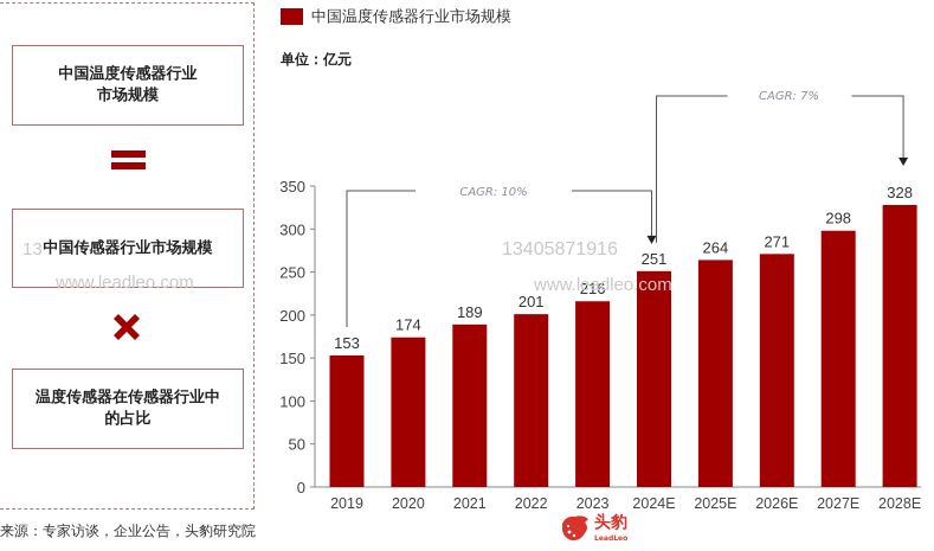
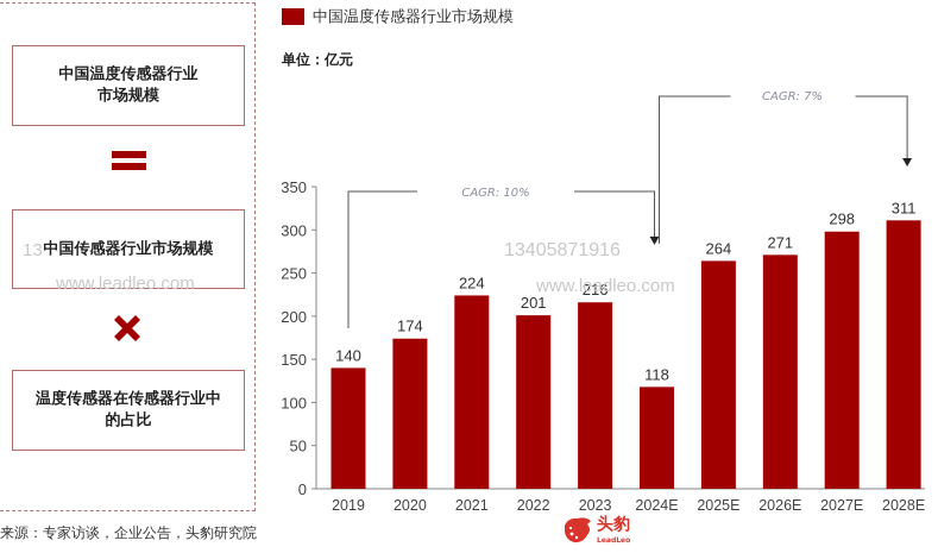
2019: 153 -> 140
2021: 189 -> 224
2024E: 251 -> 118
2028E: 328 -> 311
